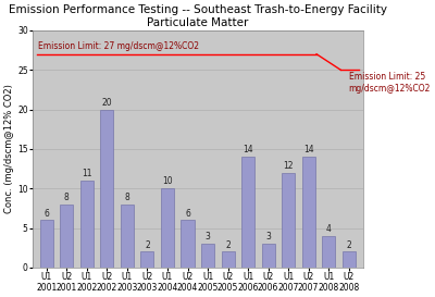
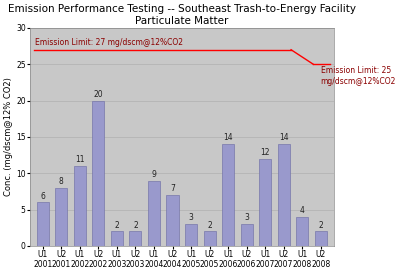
U1 2003: 8 -> 2
U1 2004: 10 -> 9
U2 2004: 6 -> 7
